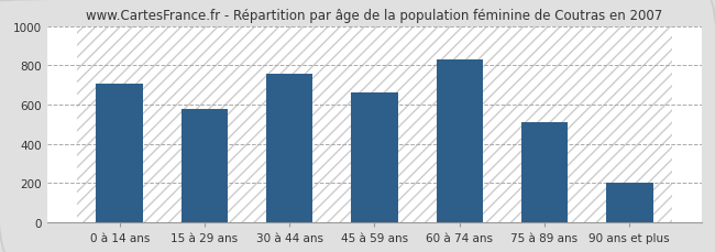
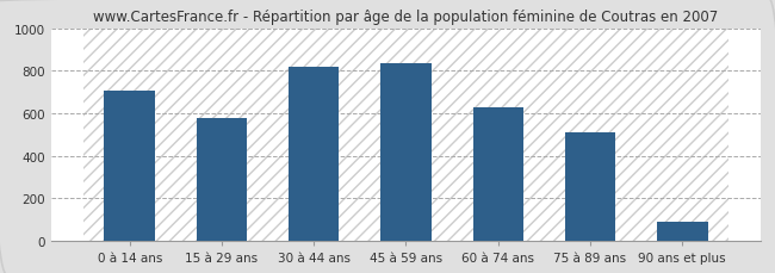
30 à 44 ans: 760 -> 820
45 à 59 ans: 660 -> 840
60 à 74 ans: 830 -> 630
90 ans et plus: 200 -> 90
